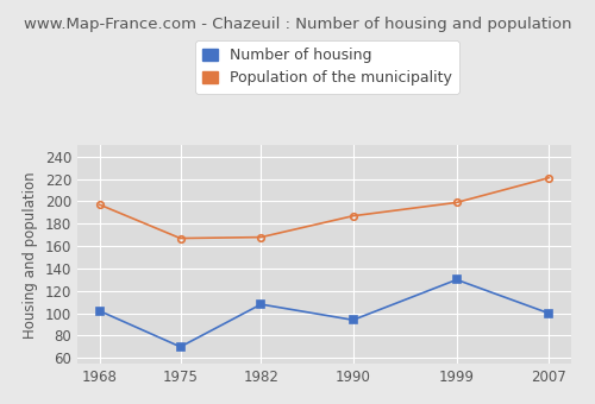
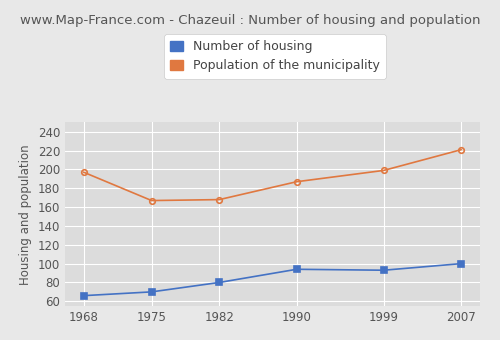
Number of housing/1968: 102 -> 66
Number of housing/1982: 108 -> 80
Number of housing/1999: 130 -> 93
